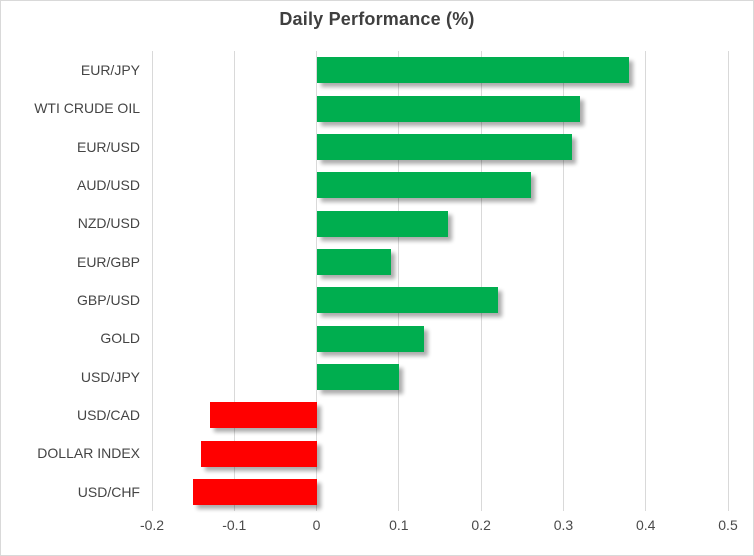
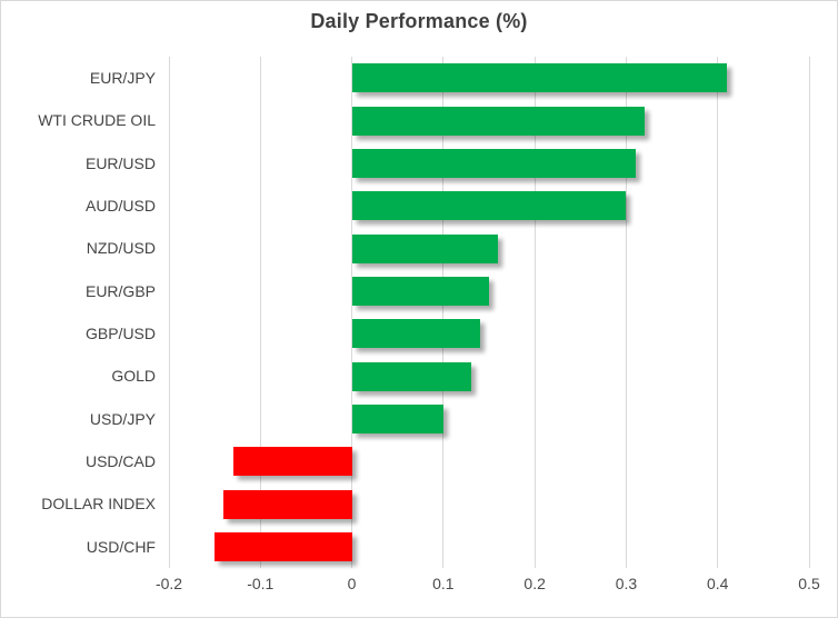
EUR/JPY: 0.38 -> 0.41
AUD/USD: 0.26 -> 0.30
EUR/GBP: 0.09 -> 0.15
GBP/USD: 0.22 -> 0.14
